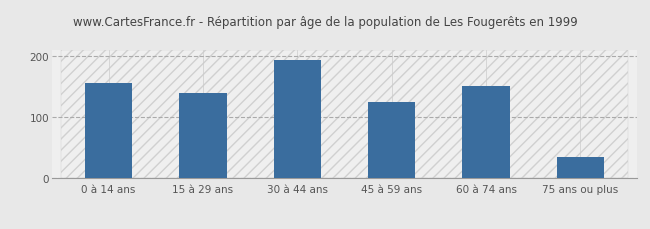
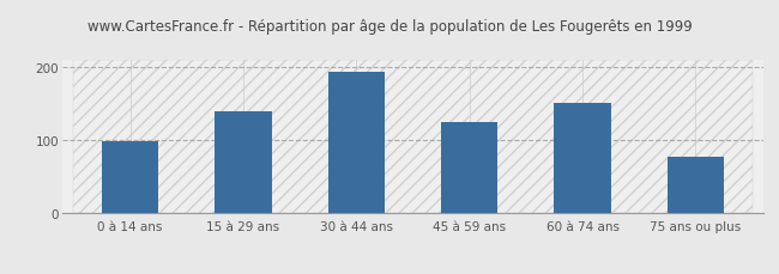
0 à 14 ans: 155 -> 98
75 ans ou plus: 35 -> 78
